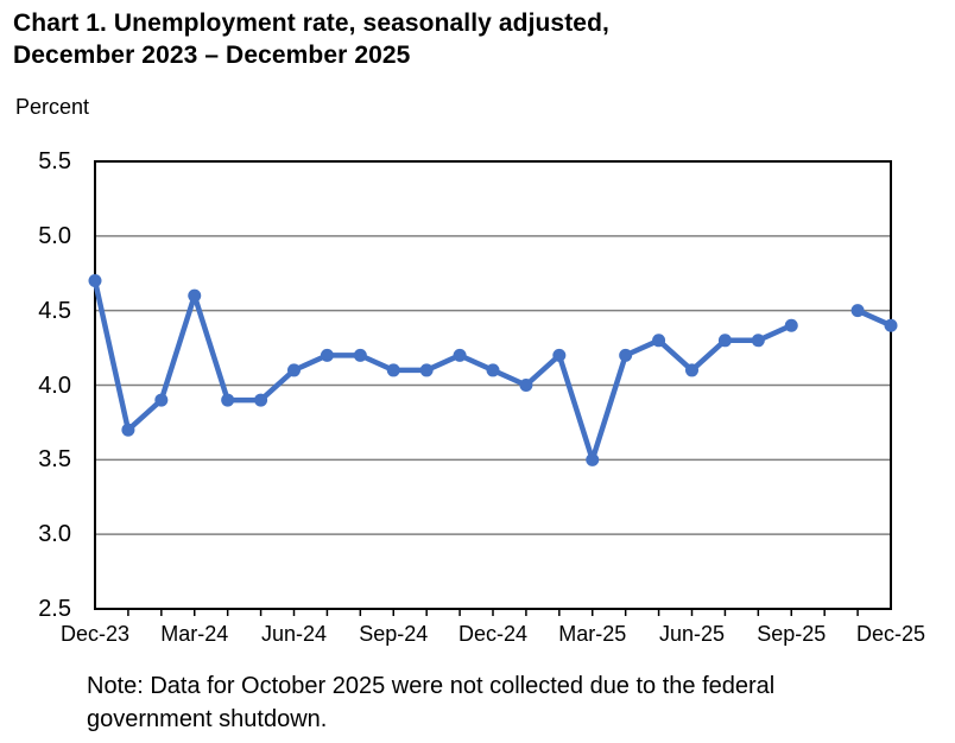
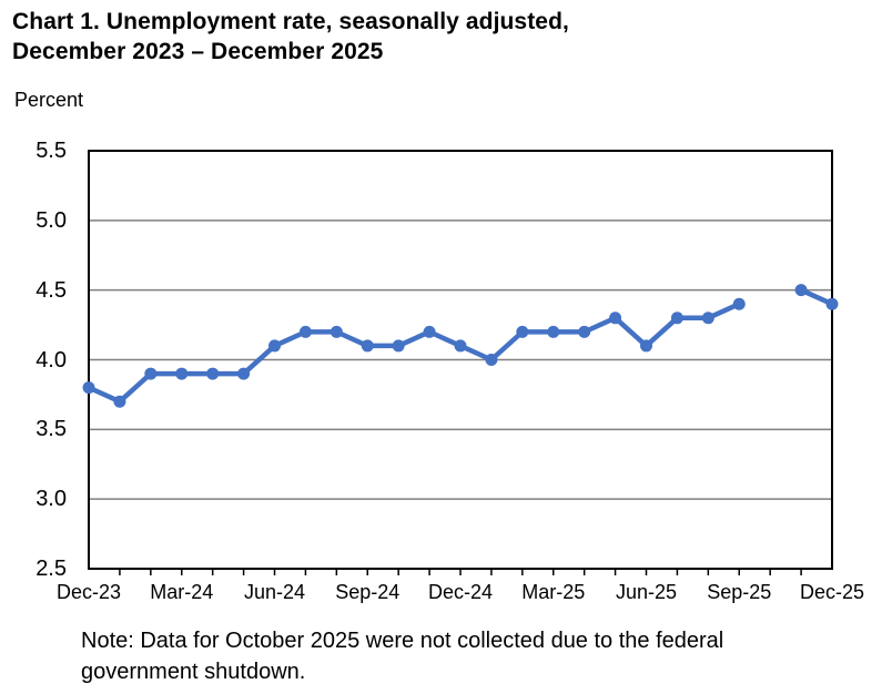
Dec-23: 4.7 -> 3.8
Mar-24: 4.6 -> 3.9
Mar-25: 3.5 -> 4.2
